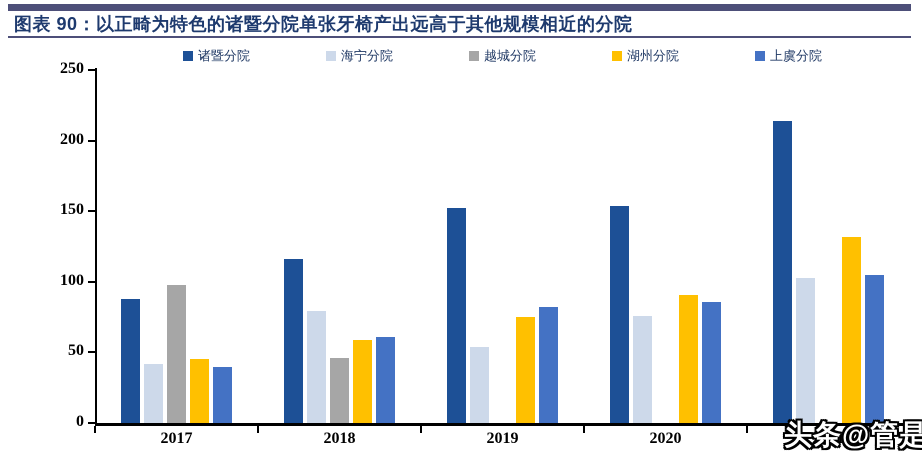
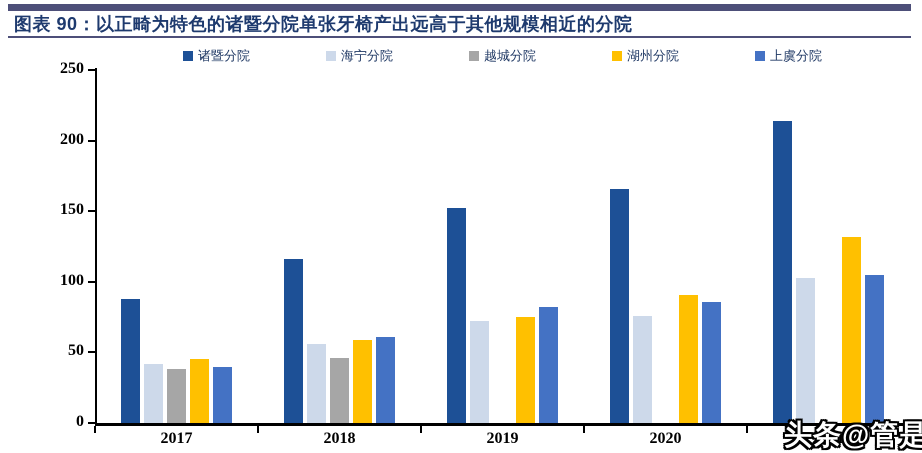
越城分院/2017: 98 -> 38
海宁分院/2018: 79 -> 56
海宁分院/2019: 54 -> 72
诸暨分院/2020: 154 -> 166
